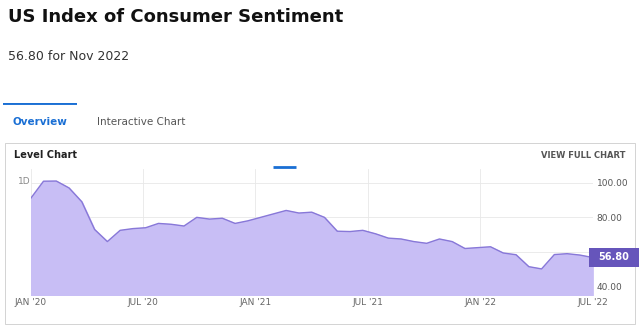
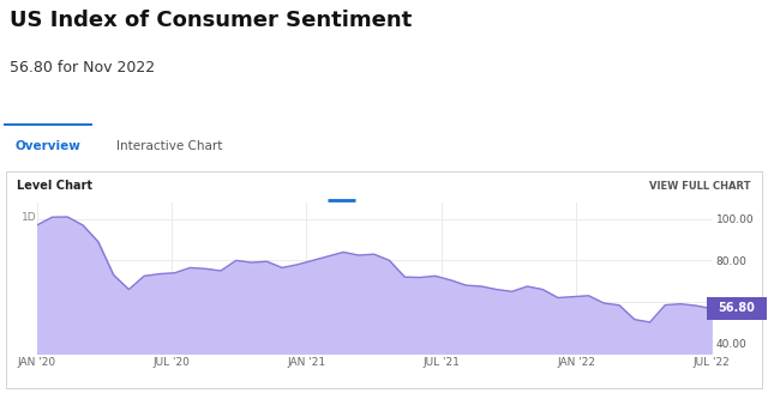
JAN '20: 91 -> 97
